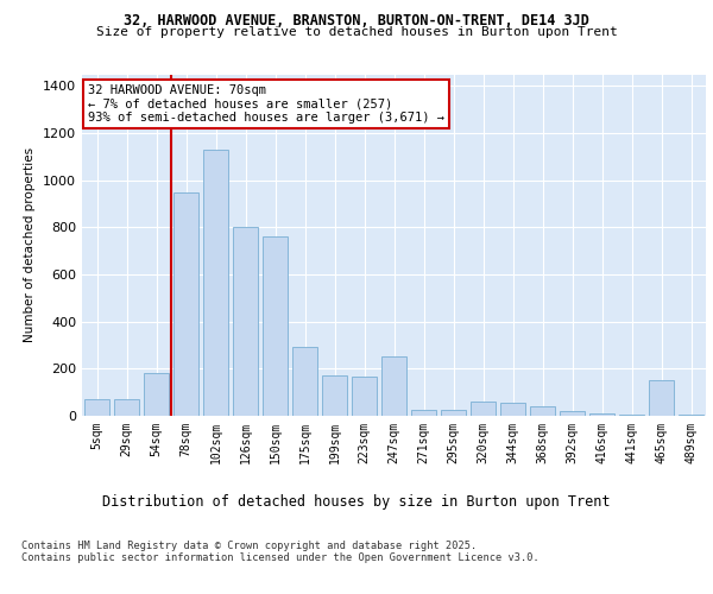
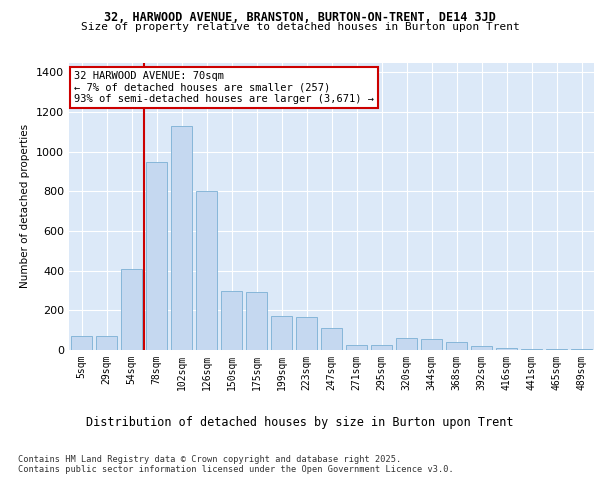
54sqm: 180 -> 410
150sqm: 760 -> 300
247sqm: 250 -> 110
465sqm: 150 -> 0
